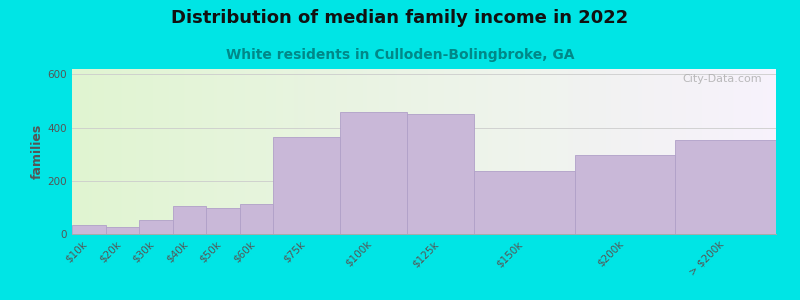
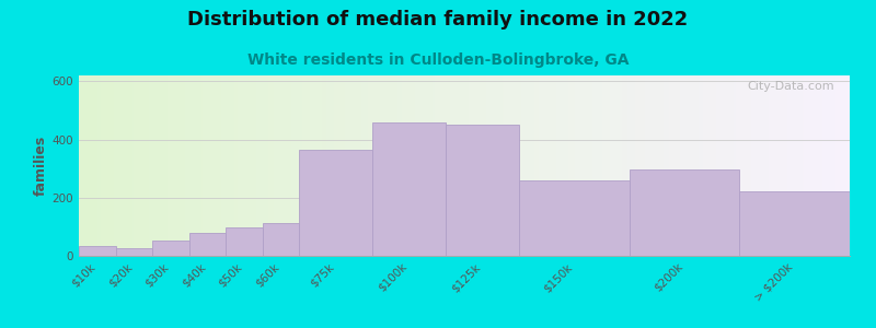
$40k: 105 -> 78
$150k: 235 -> 260
> $200k: 355 -> 220
